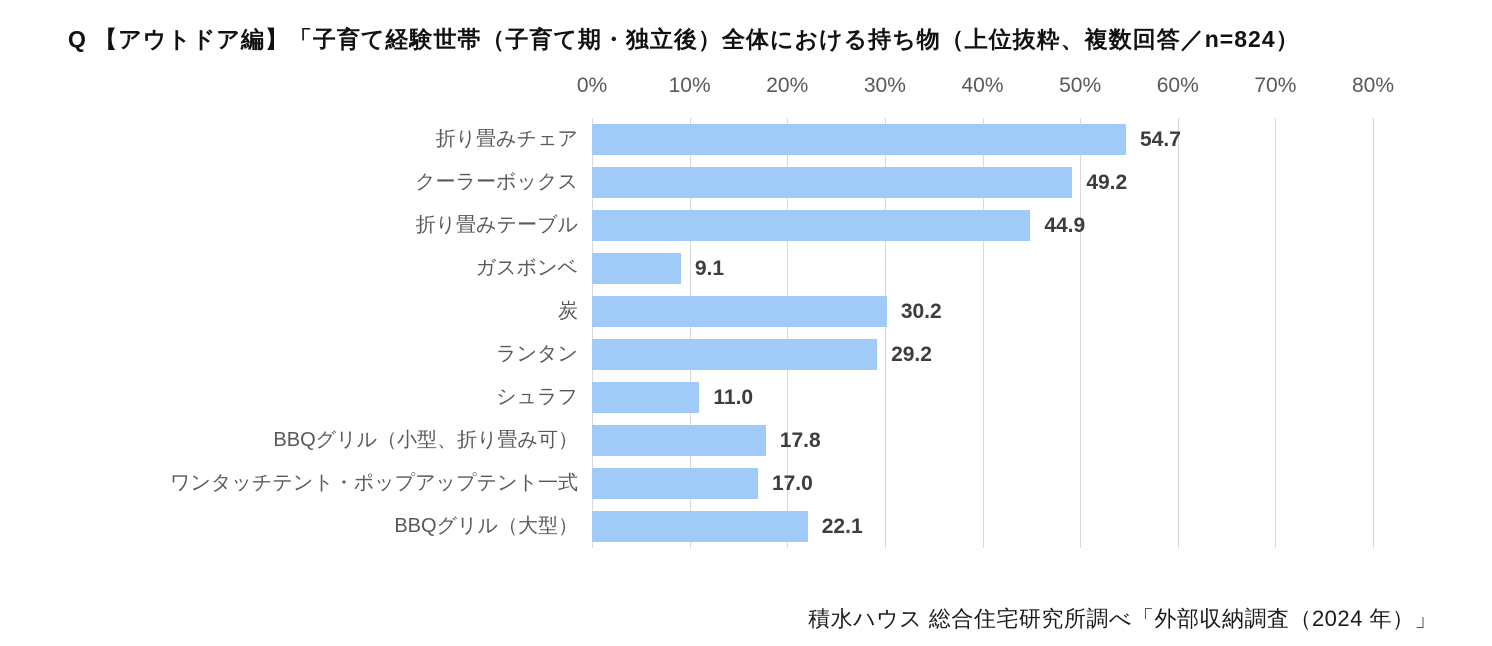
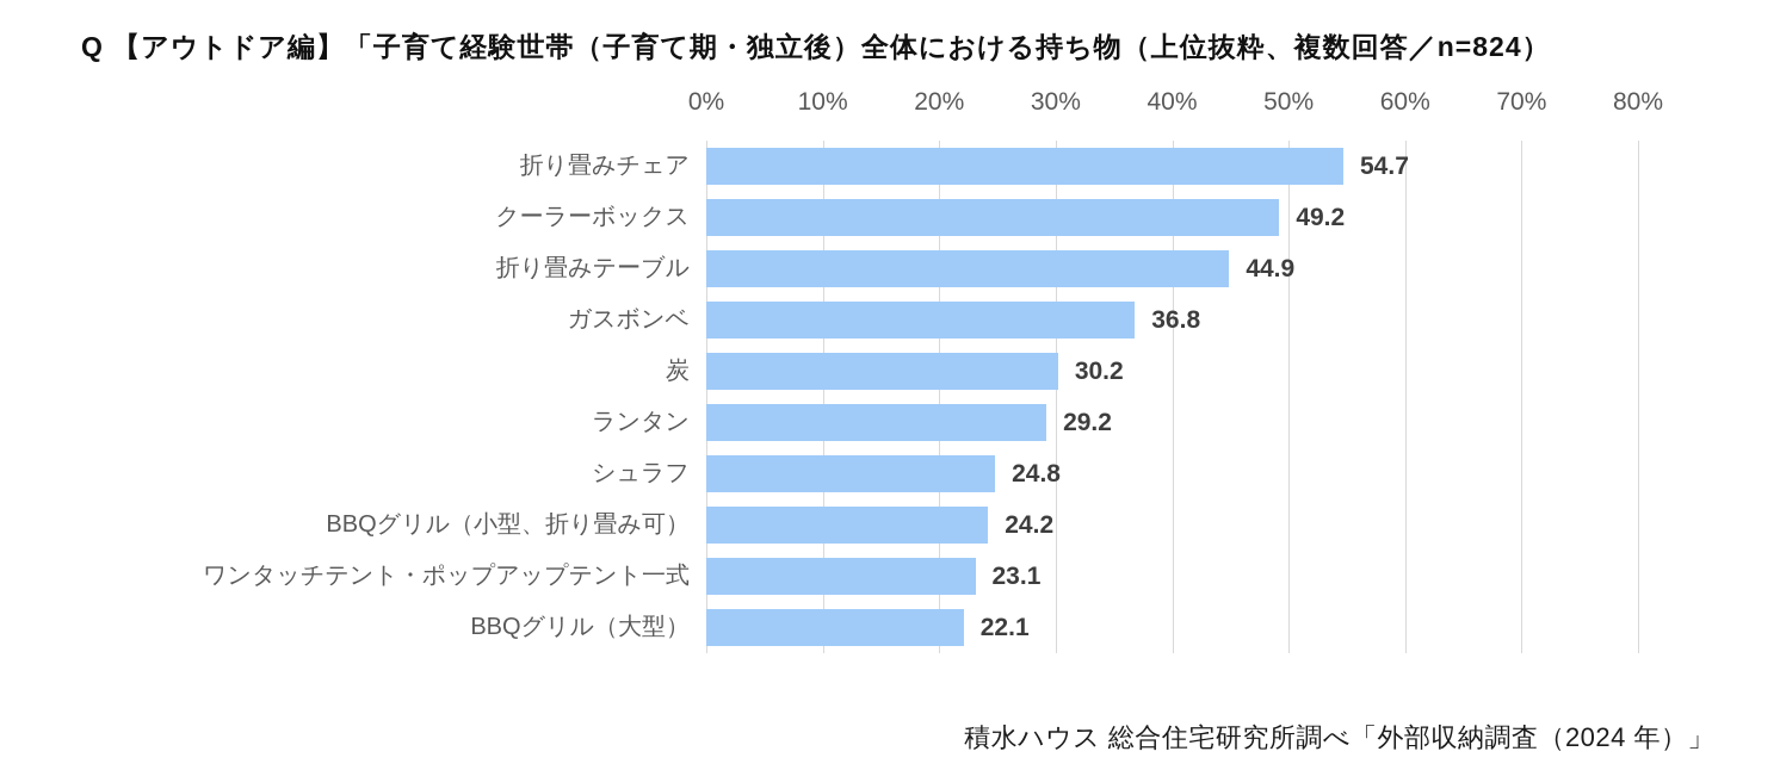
ガスボンベ: 9.1 -> 36.8
シュラフ: 11.0 -> 24.8
BBQグリル（小型、折り畳み可）: 17.8 -> 24.2
ワンタッチテント・ポップアップテント一式: 17.0 -> 23.1
